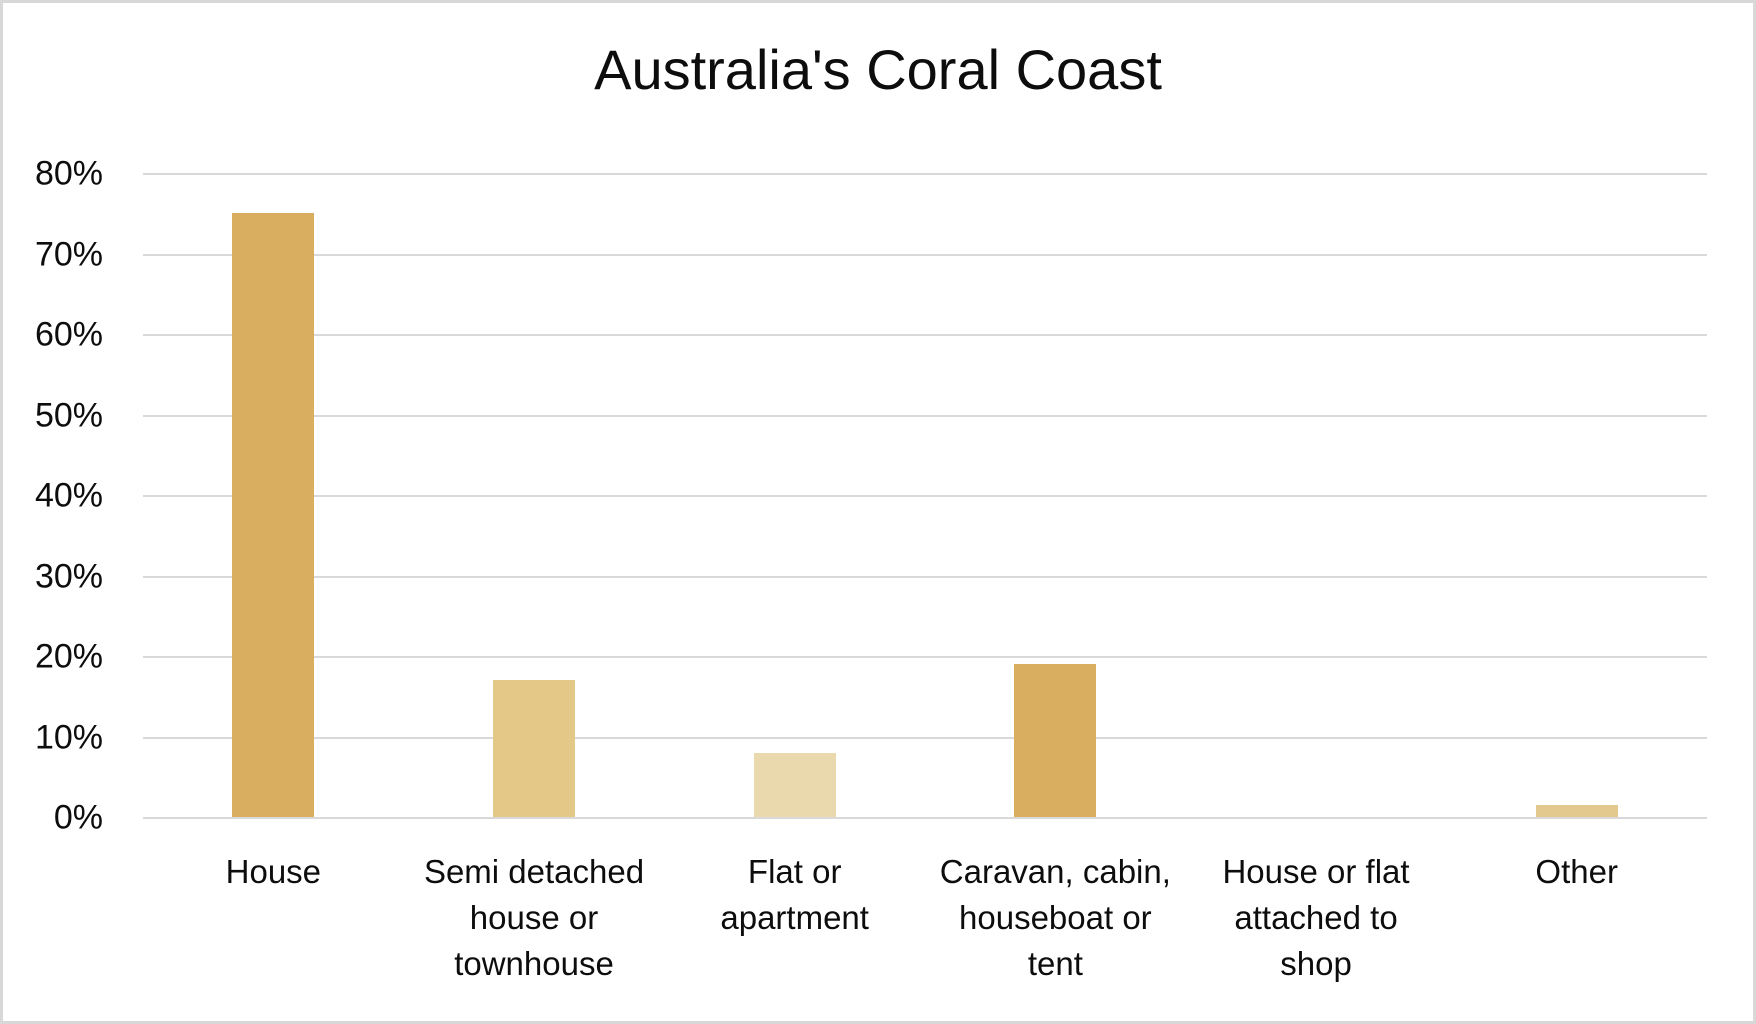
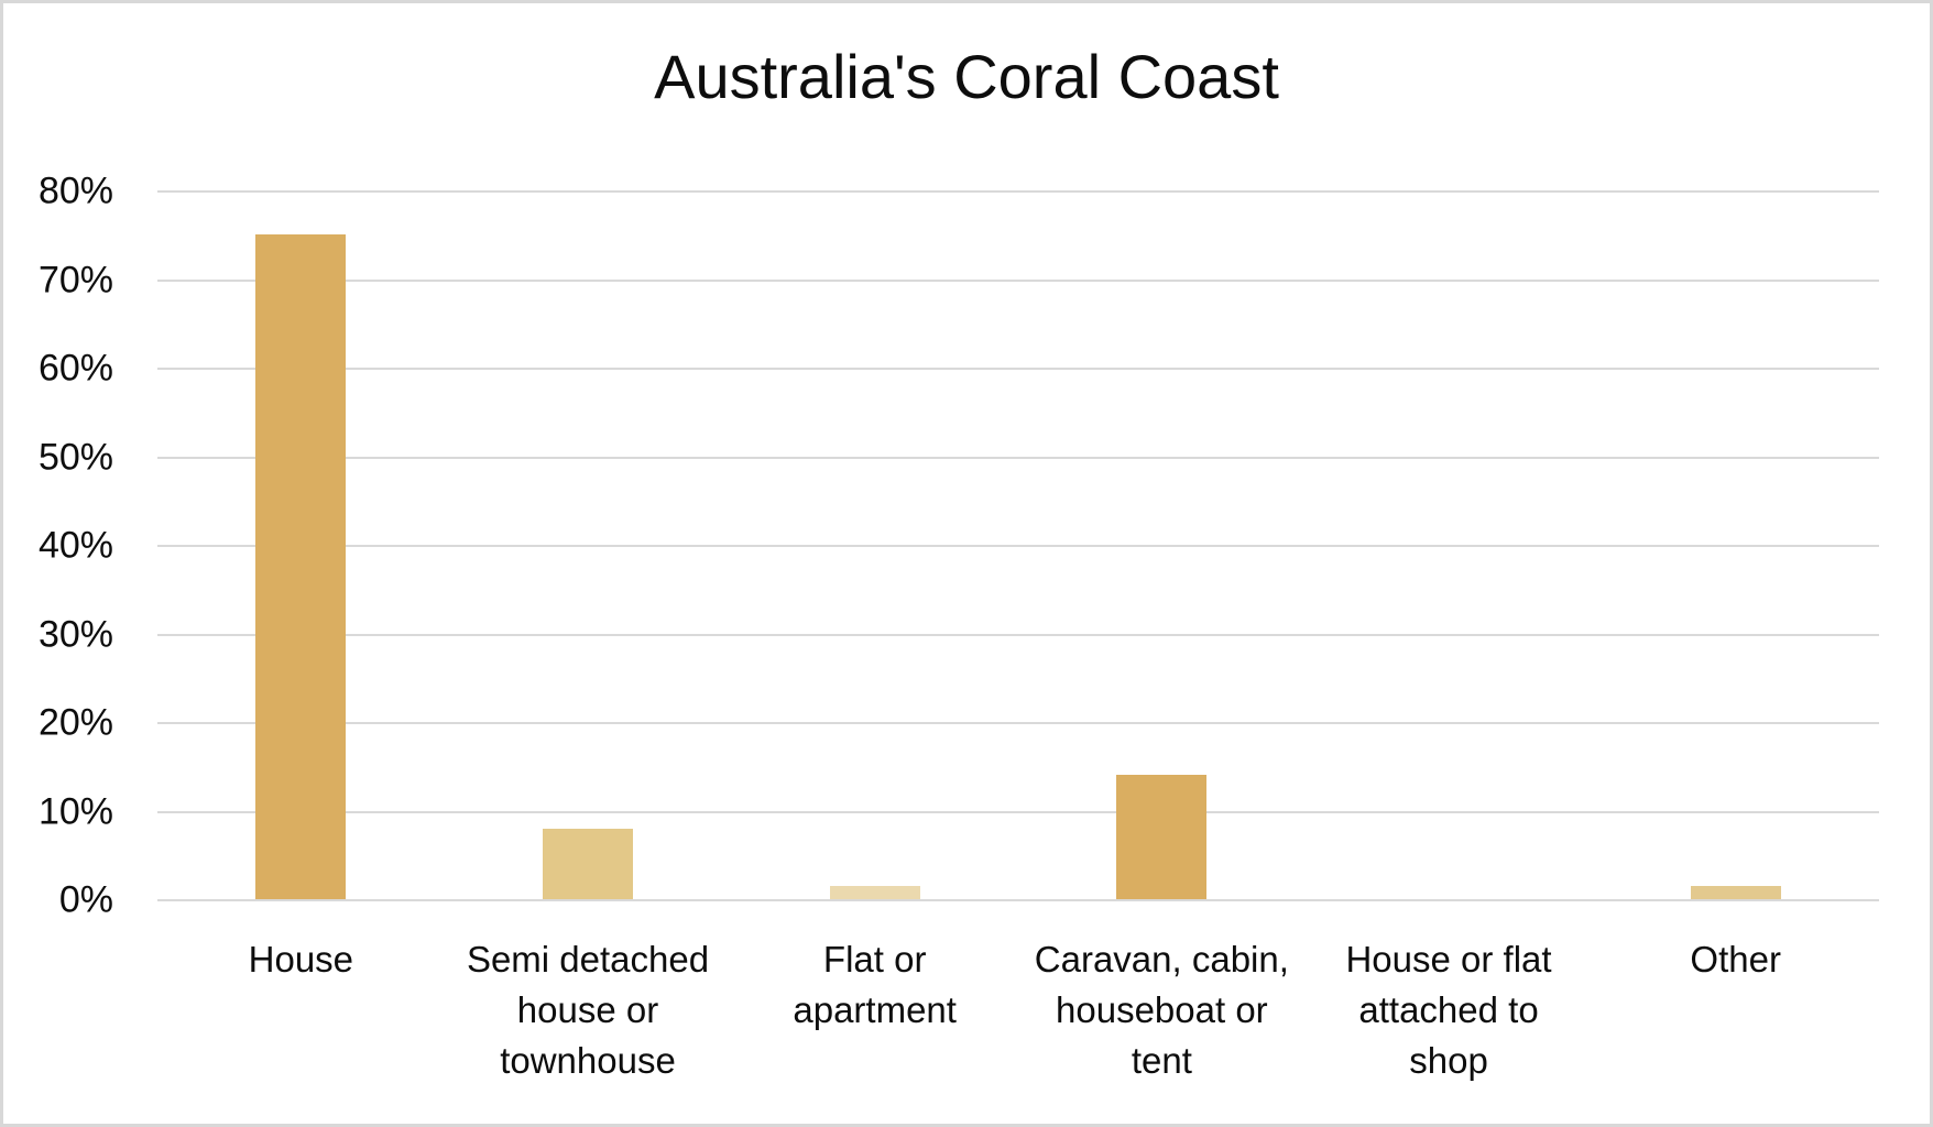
Semi detached house or townhouse: 17% -> 8%
Flat or apartment: 8% -> 2%
Caravan, cabin, houseboat or tent: 19% -> 14%
